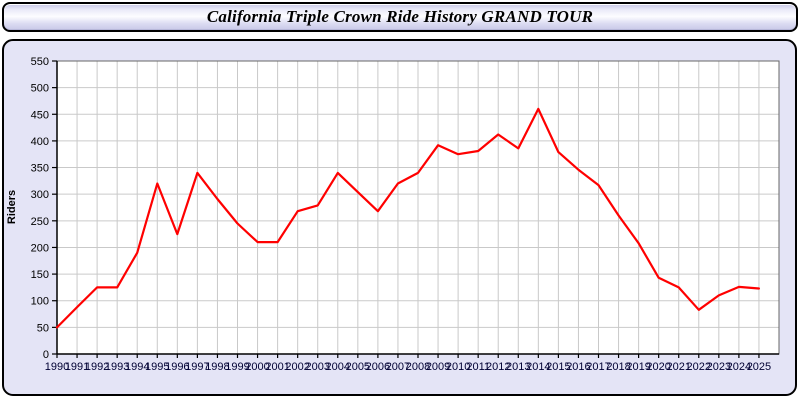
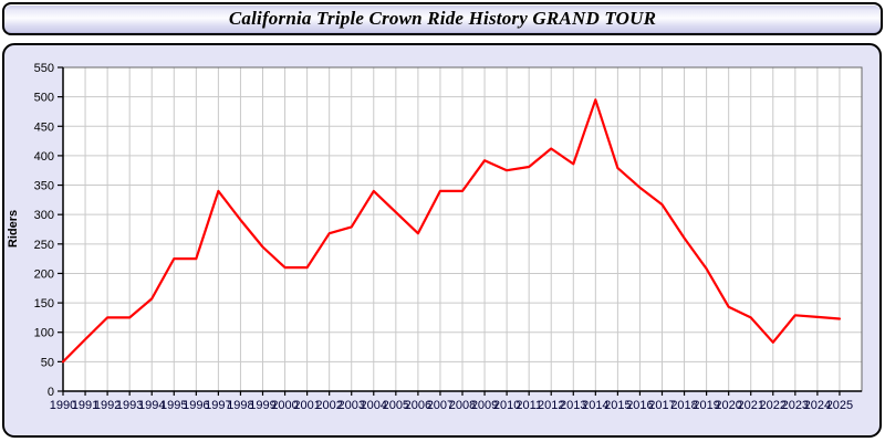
1994: 190 -> 160
1995: 320 -> 220
2007: 320 -> 340
2014: 460 -> 500
2023: 110 -> 130
